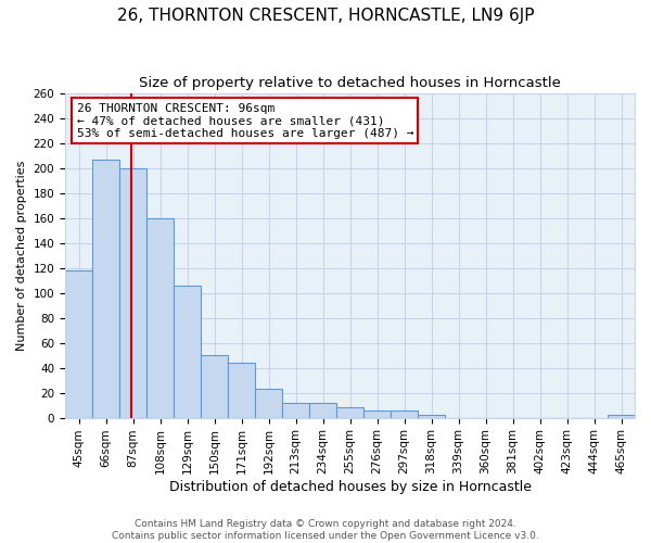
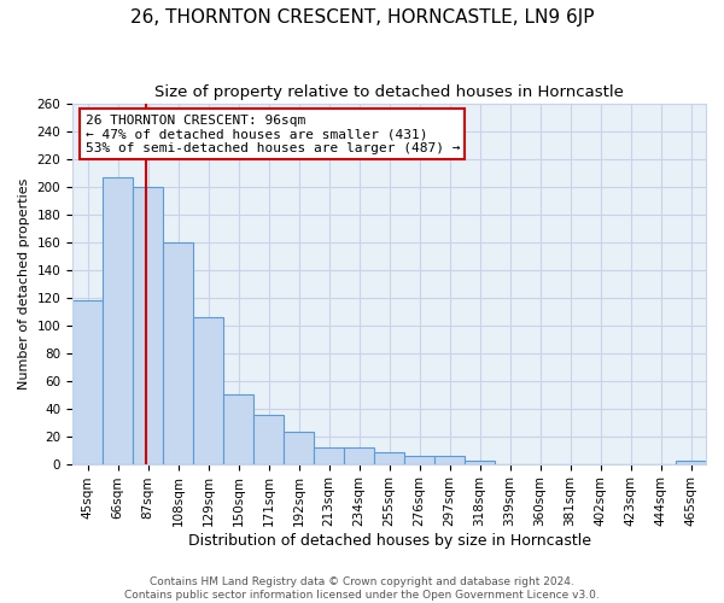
171sqm: 44 -> 35
